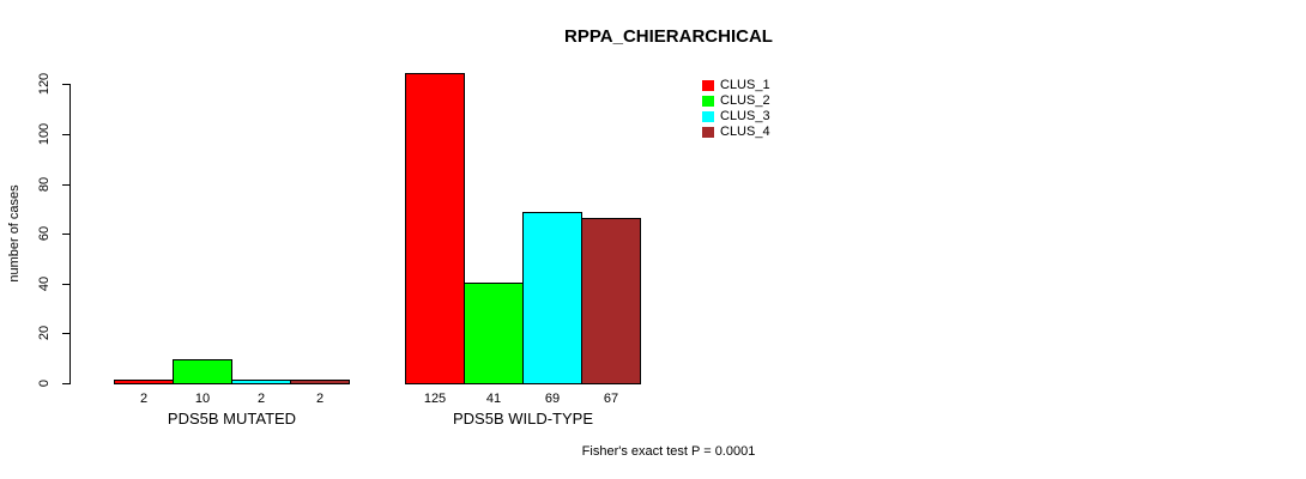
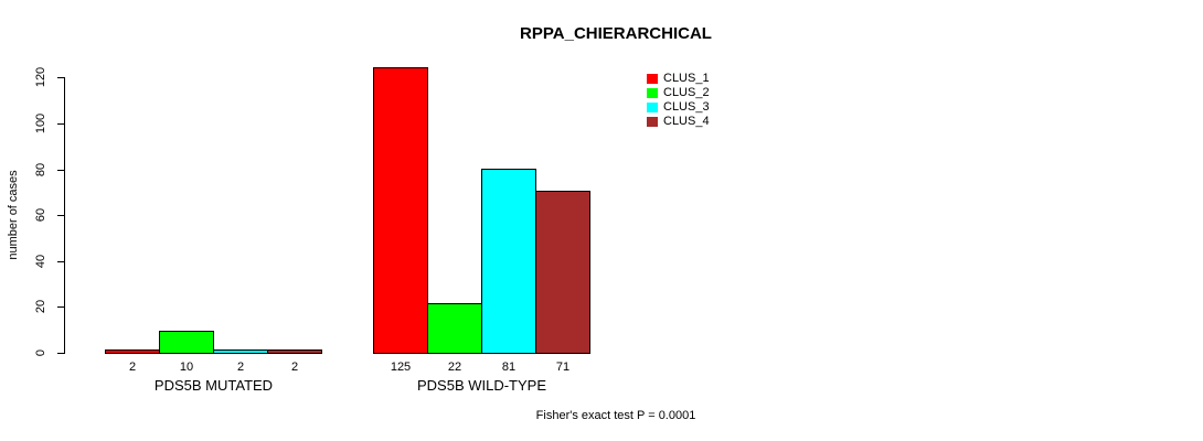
CLUS_2/PDS5B WILD-TYPE: 41 -> 22
CLUS_3/PDS5B WILD-TYPE: 69 -> 81
CLUS_4/PDS5B WILD-TYPE: 67 -> 71
